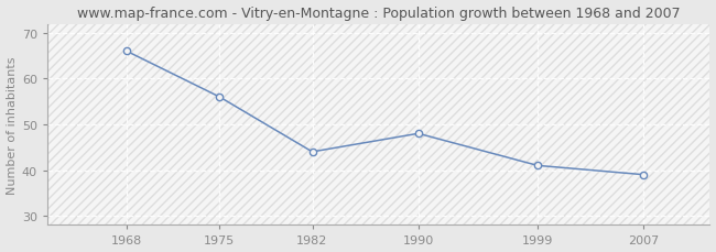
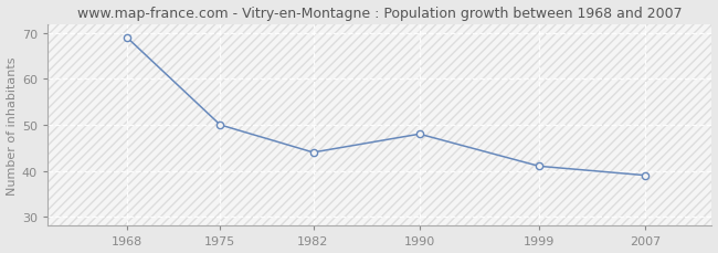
1968: 66 -> 69
1975: 56 -> 50
